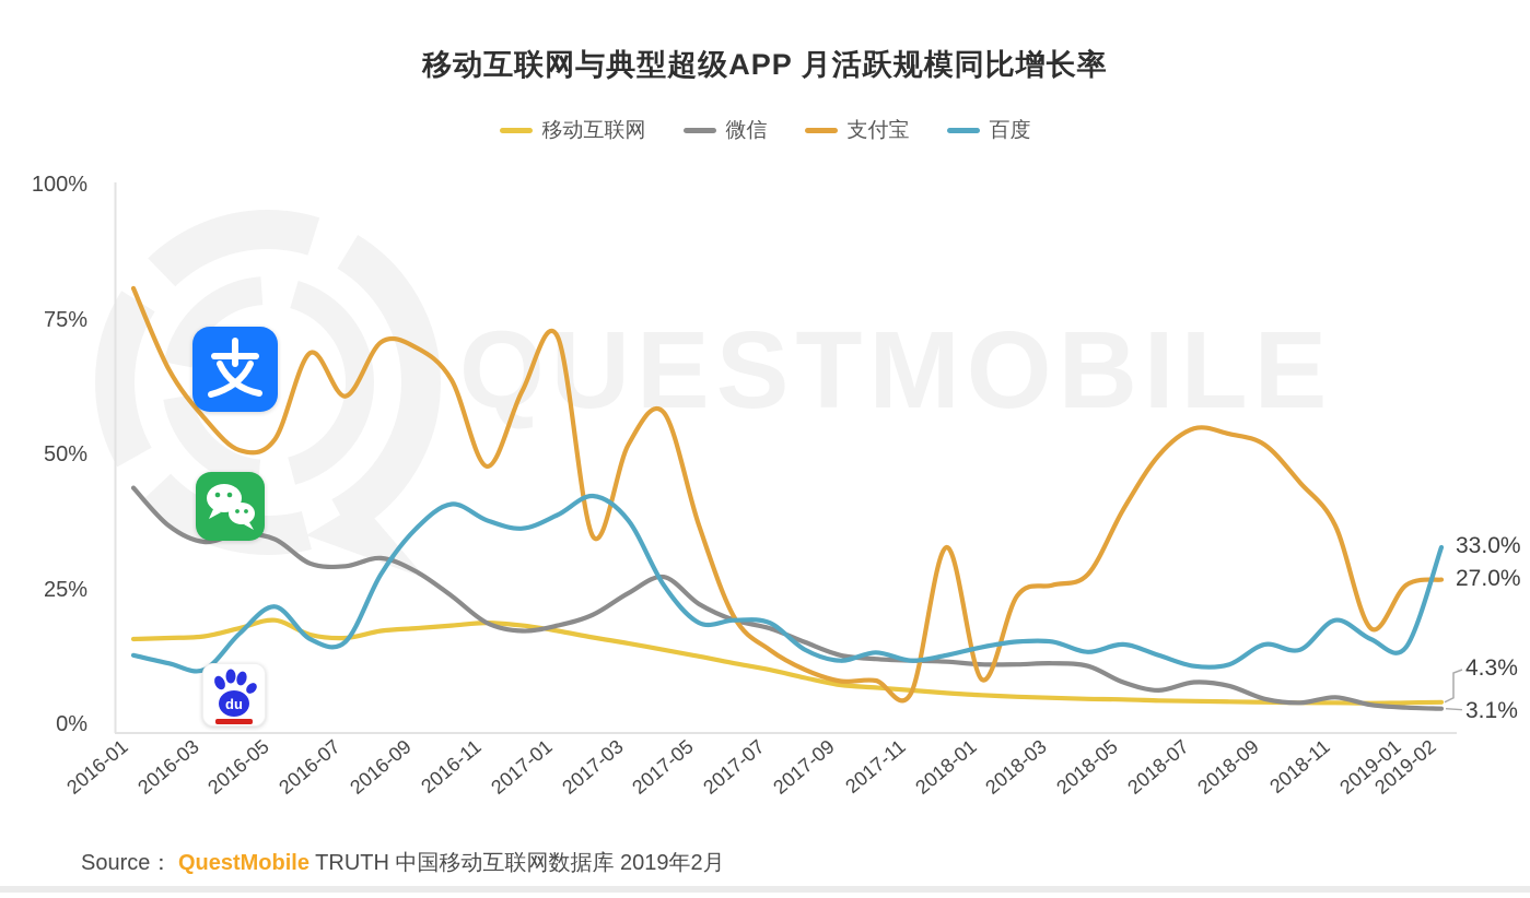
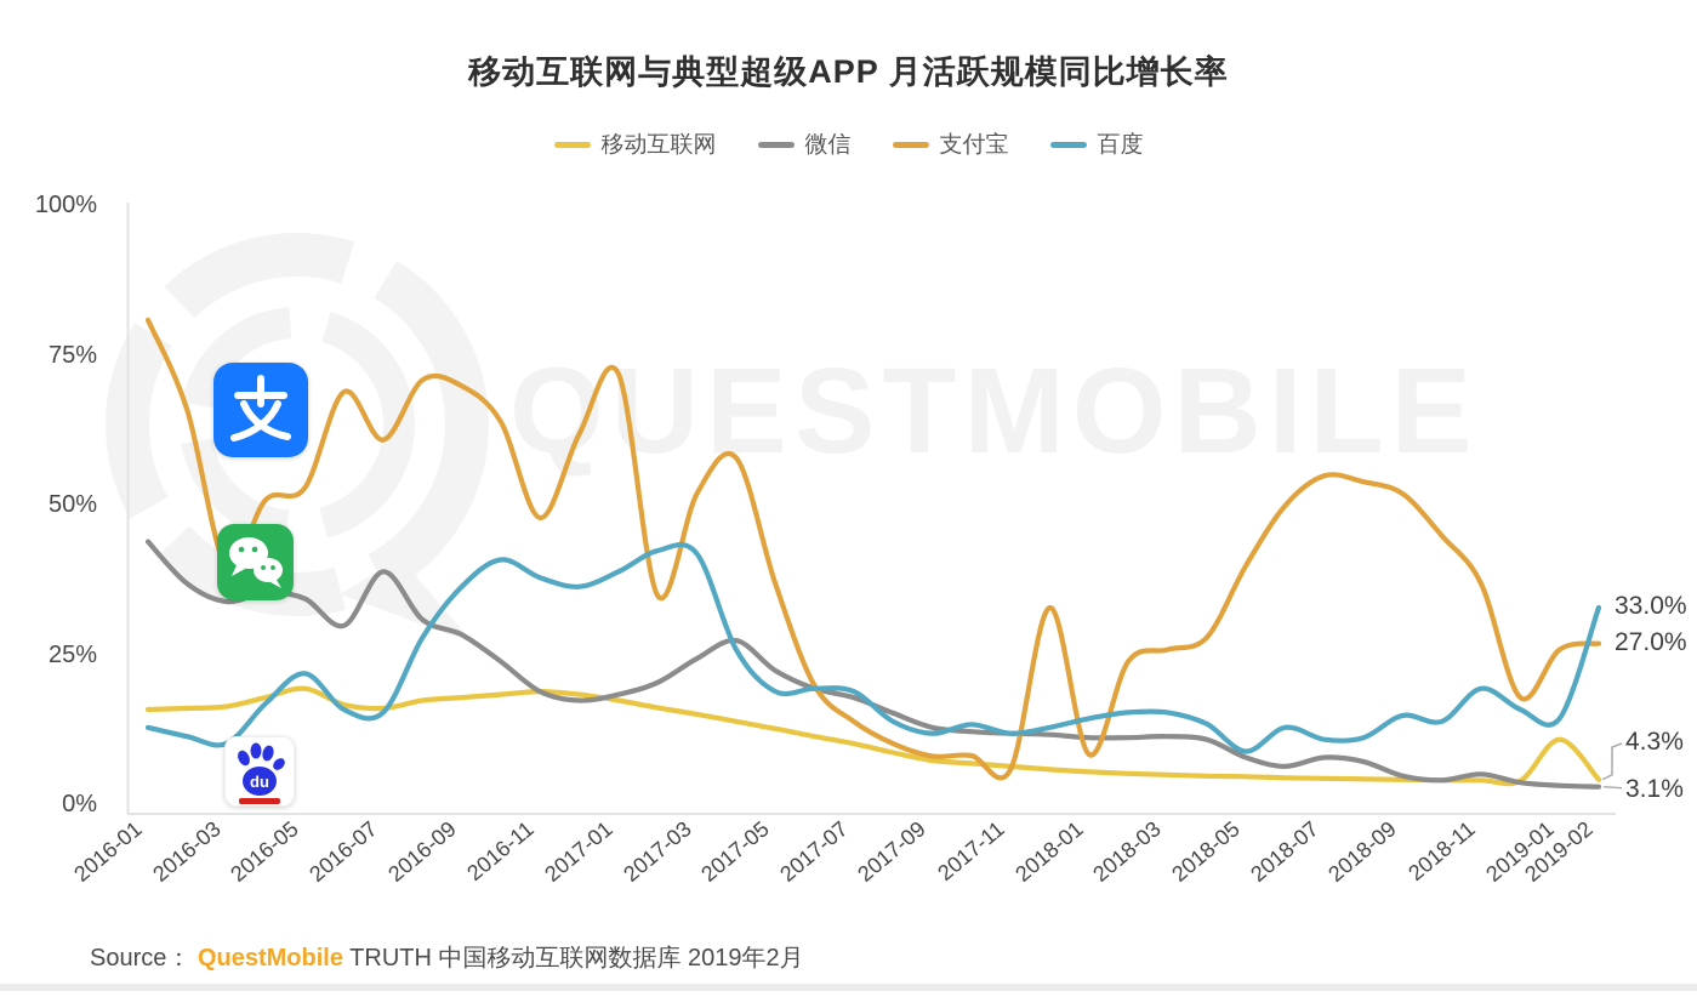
支付宝/2016-03: 57% -> 40%
微信/2016-07: 30% -> 39%
百度/2017-03: 38% -> 42%
百度/2018-05: 15% -> 9%
移动互联网/2019-01: 4% -> 11%
